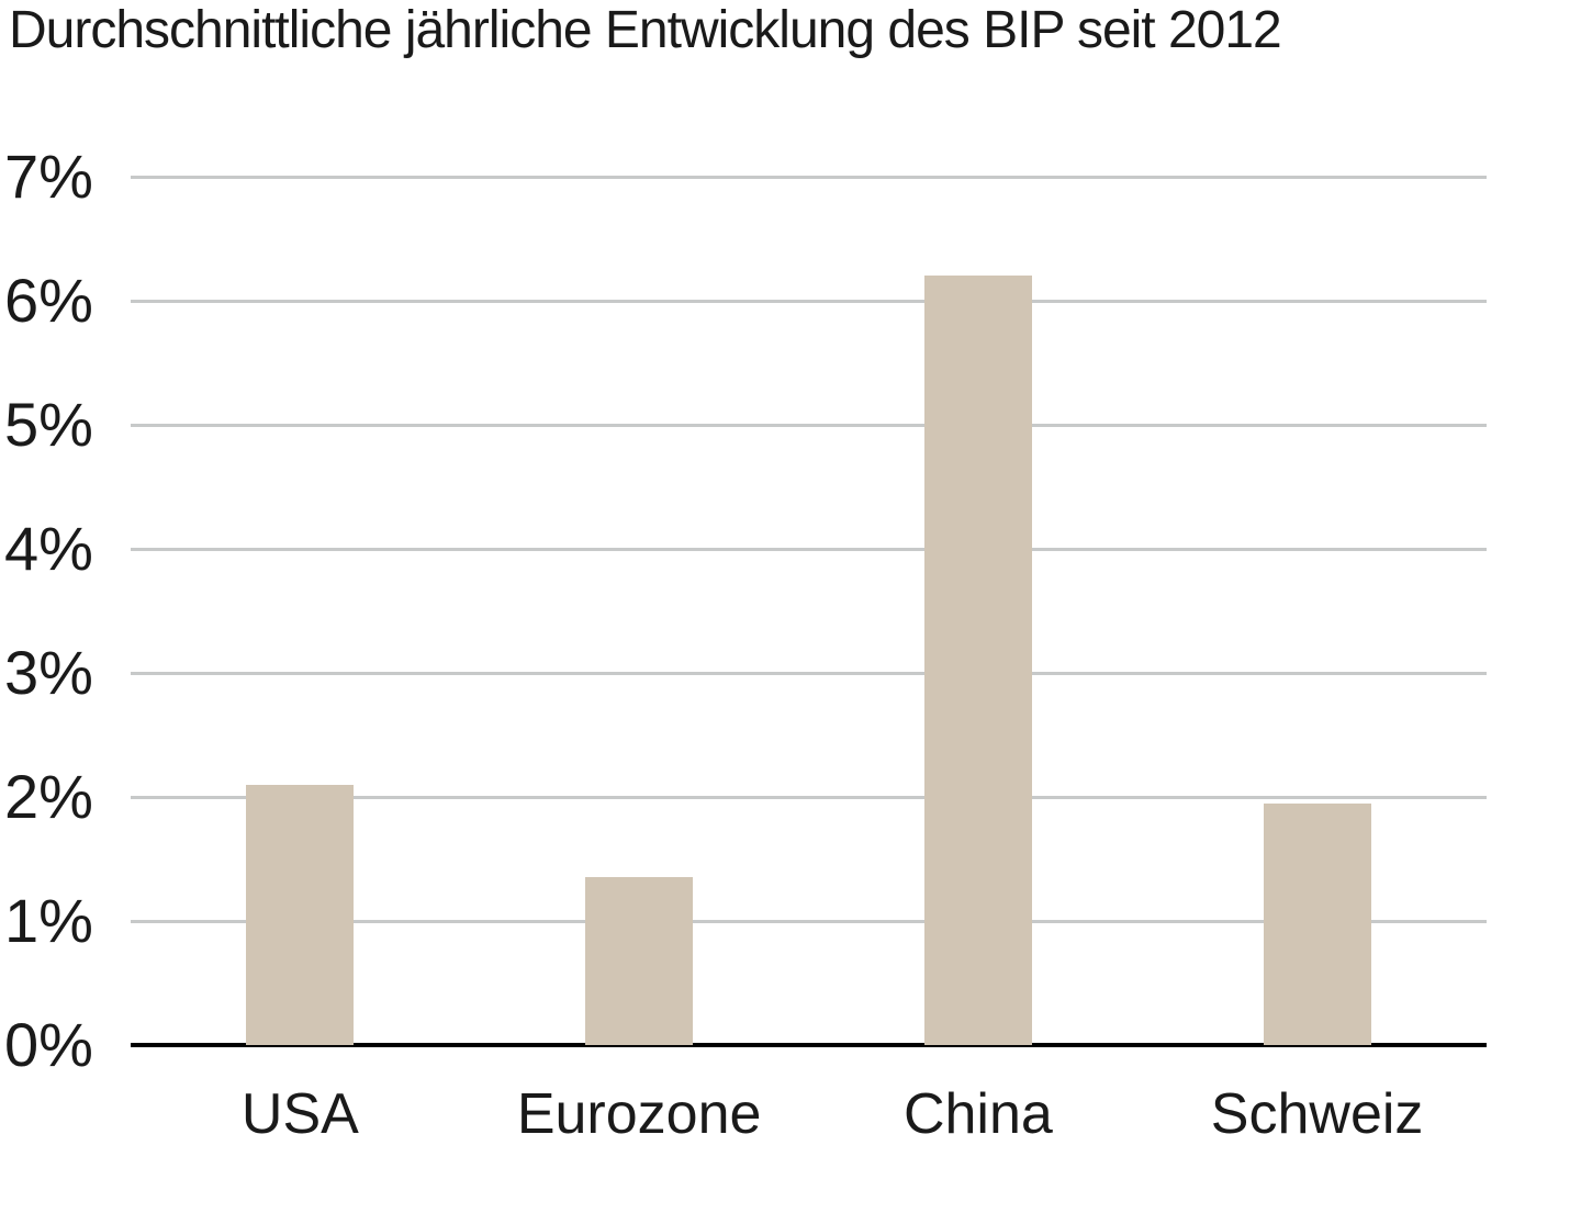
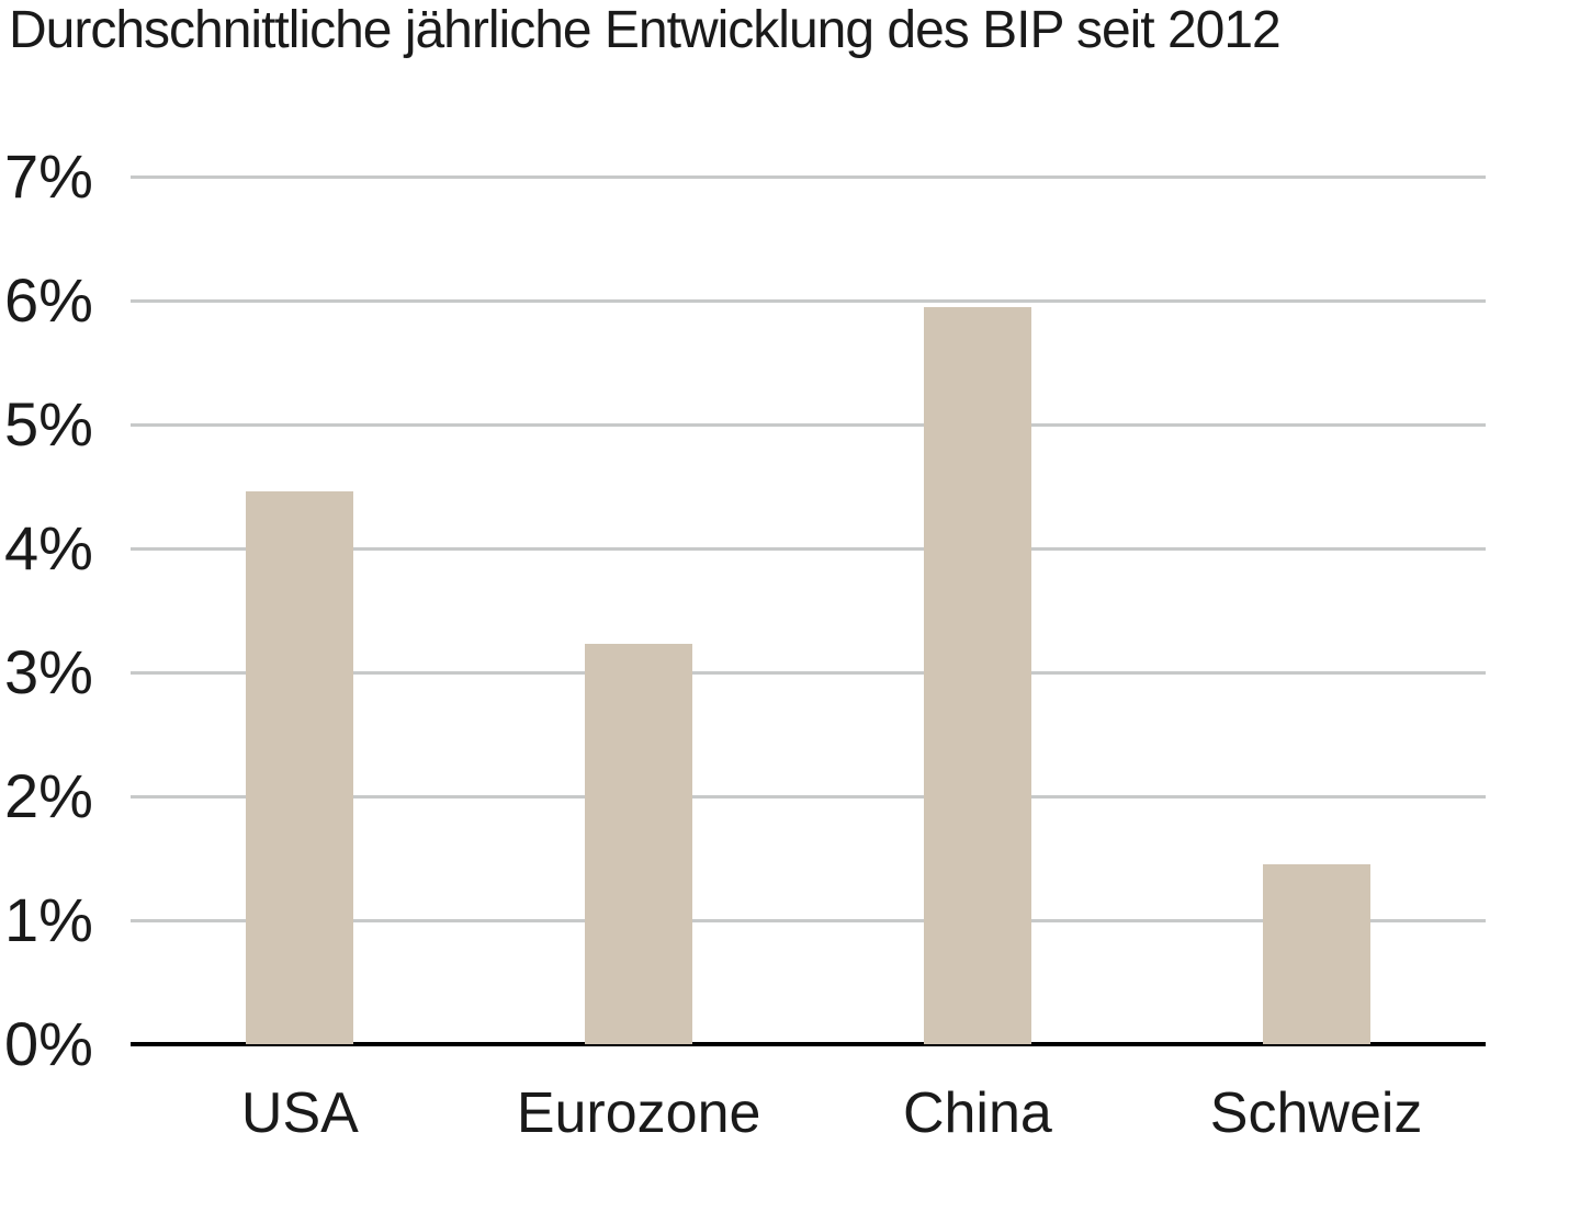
USA: 2.10% -> 4.46%
Eurozone: 1.35% -> 3.23%
China: 6.20% -> 5.95%
Schweiz: 1.95% -> 1.45%
